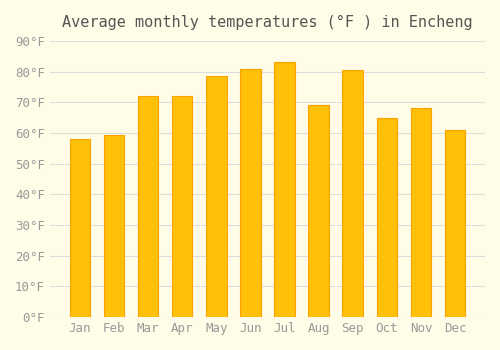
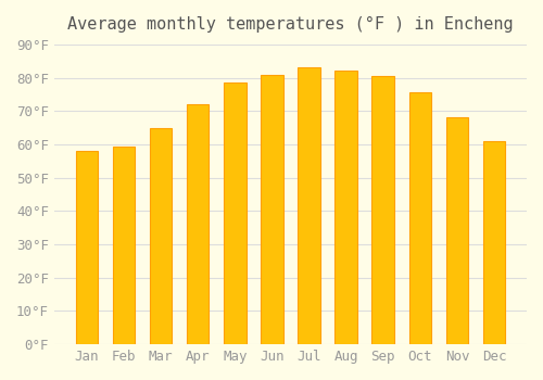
Mar: 72.0°F -> 65.0°F
Aug: 69.0°F -> 82.0°F
Oct: 65.0°F -> 75.5°F
